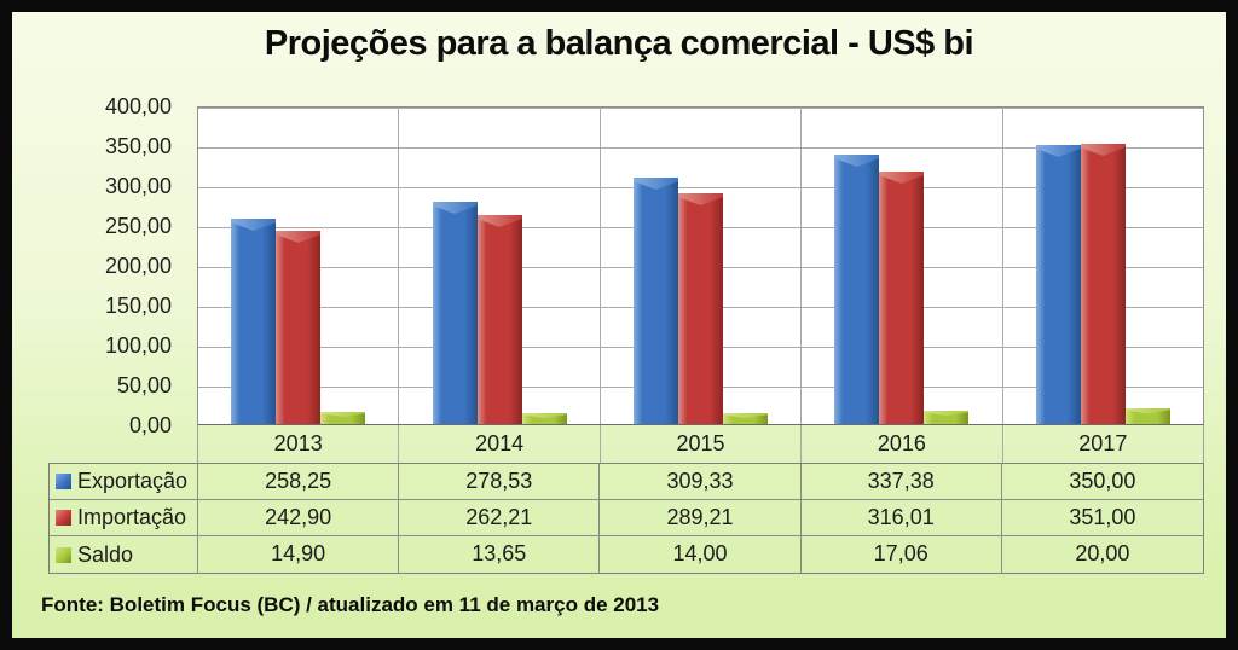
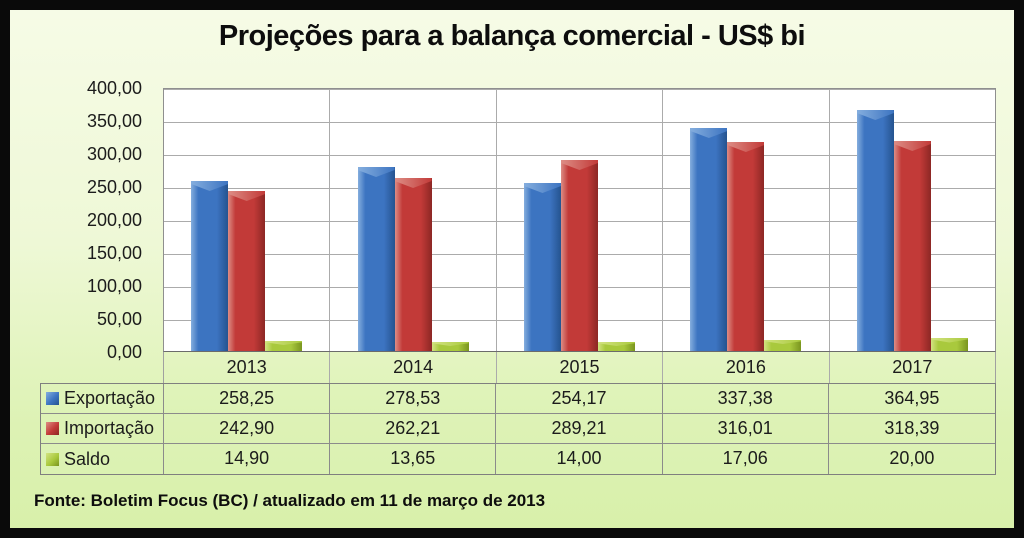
Exportação/2015: 309,33 -> 254,17
Exportação/2017: 350,00 -> 364,95
Importação/2017: 351,00 -> 318,39
